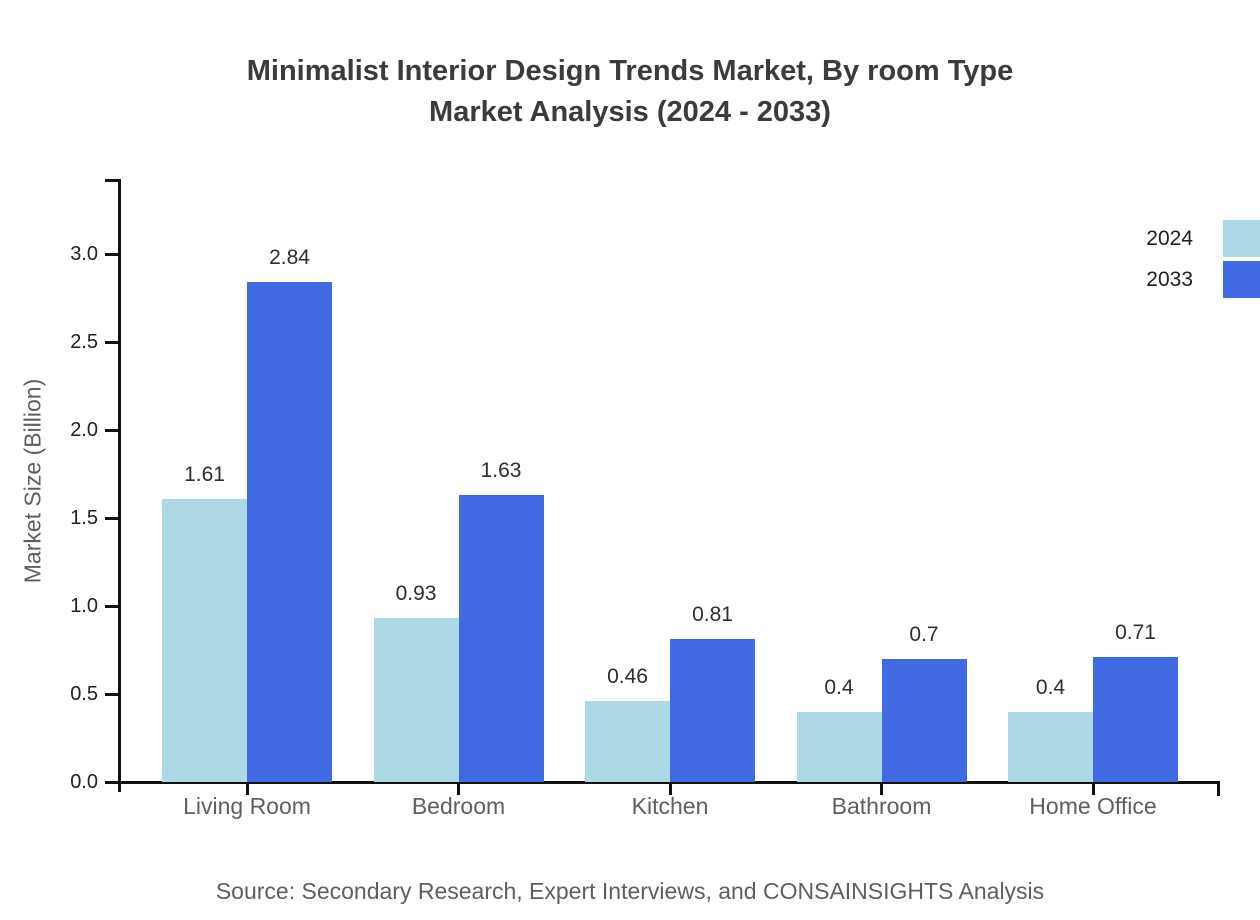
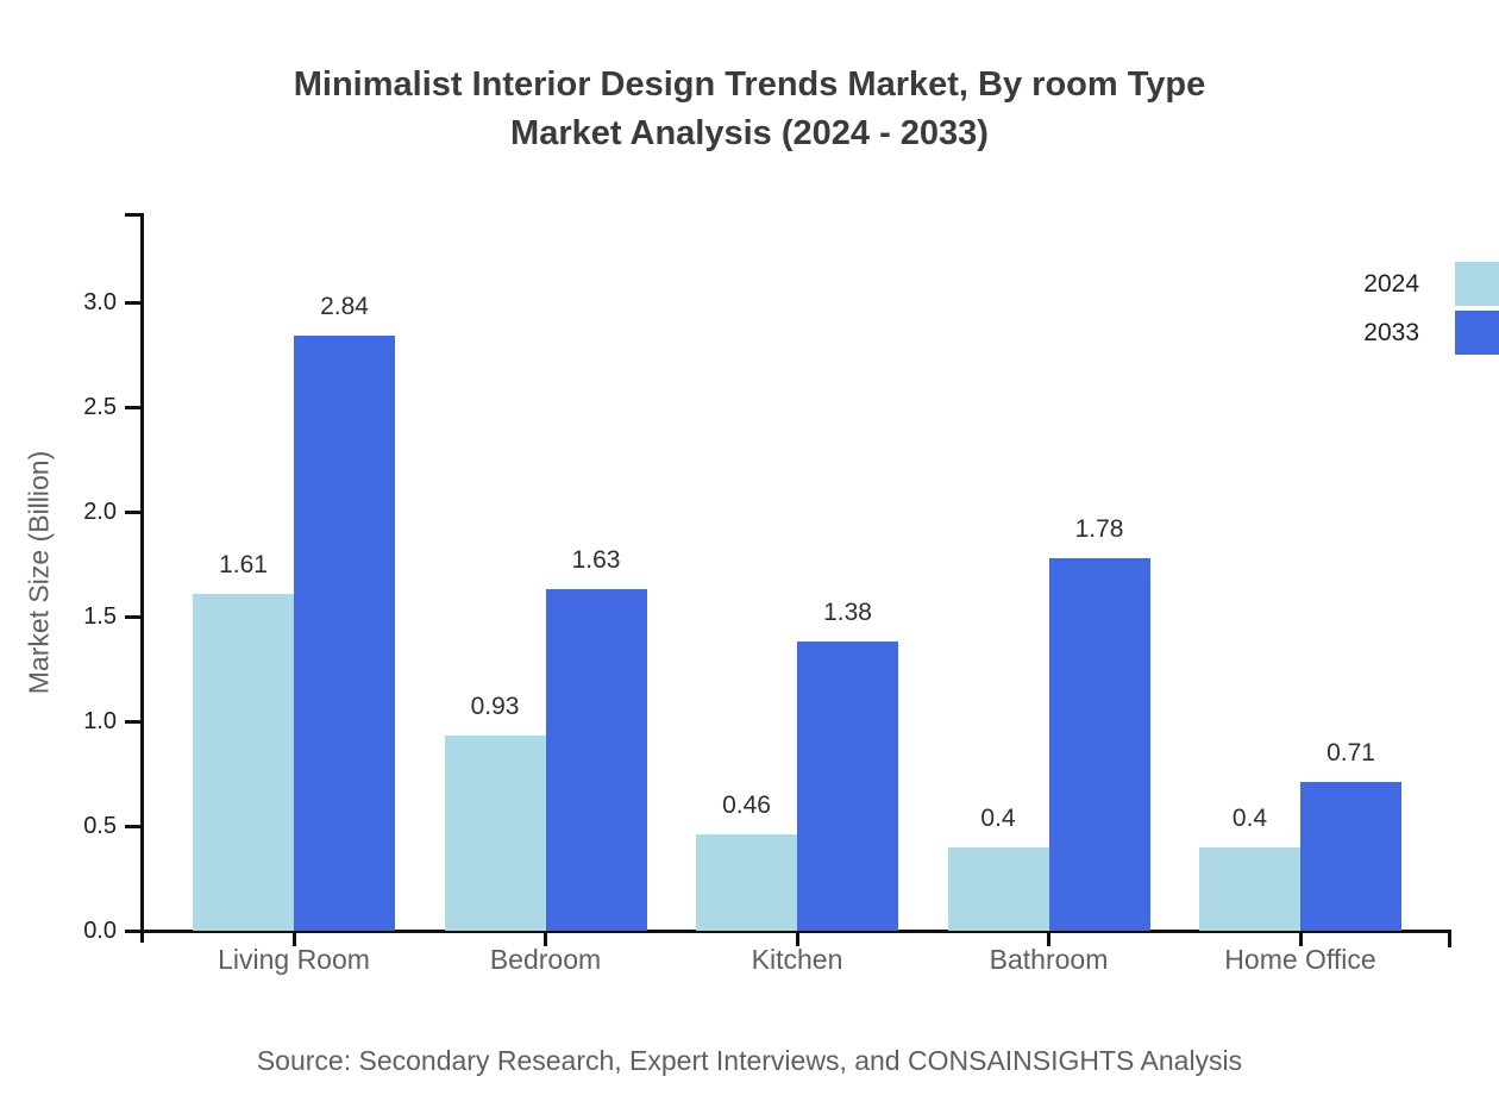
2033/Kitchen: 0.81 -> 1.38
2033/Bathroom: 0.7 -> 1.78
